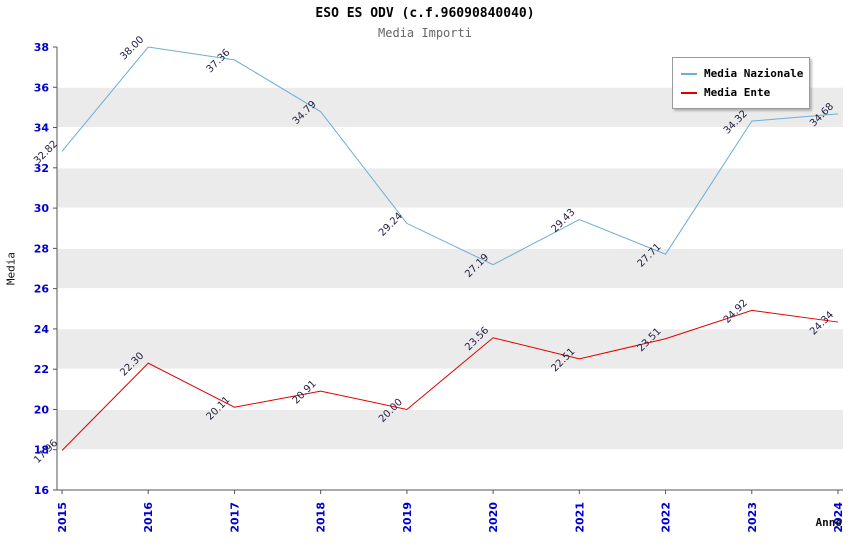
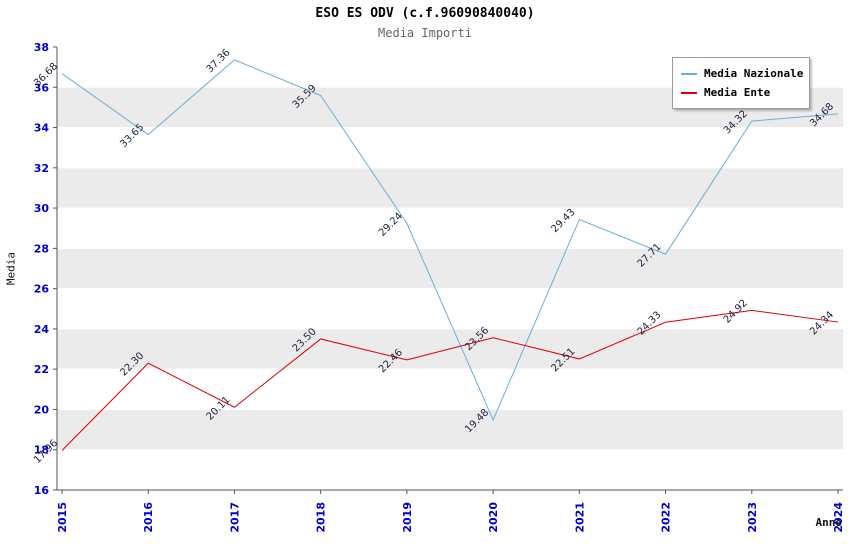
Media Nazionale/2015: 32.82 -> 36.68
Media Nazionale/2016: 38.00 -> 33.65
Media Nazionale/2018: 34.79 -> 35.59
Media Ente/2018: 20.91 -> 23.50
Media Ente/2019: 20.00 -> 22.46
Media Nazionale/2020: 27.19 -> 19.48
Media Ente/2022: 23.51 -> 24.33
